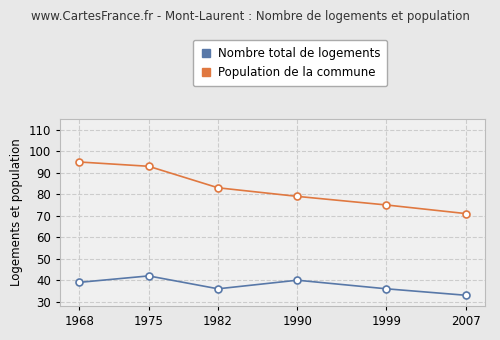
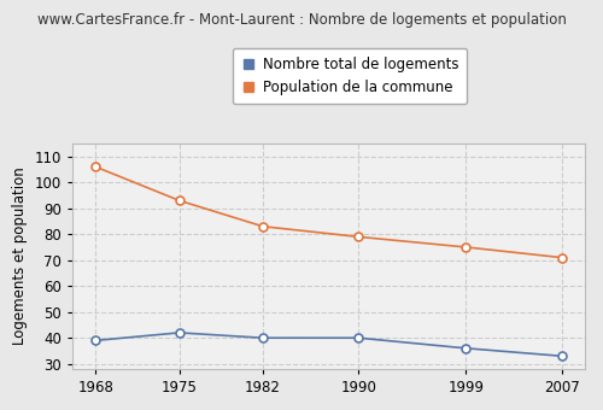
Population de la commune/1968: 95 -> 106
Nombre total de logements/1982: 36 -> 40
